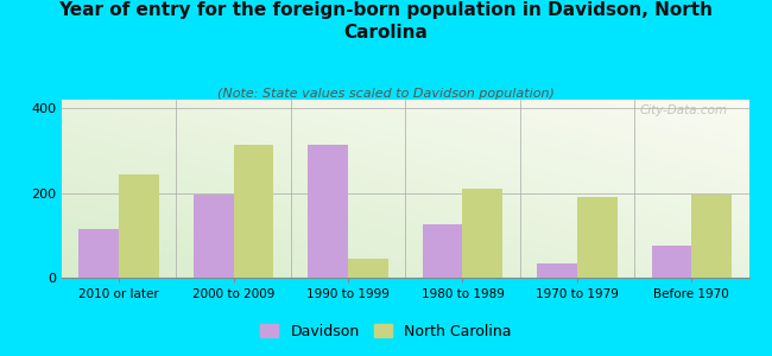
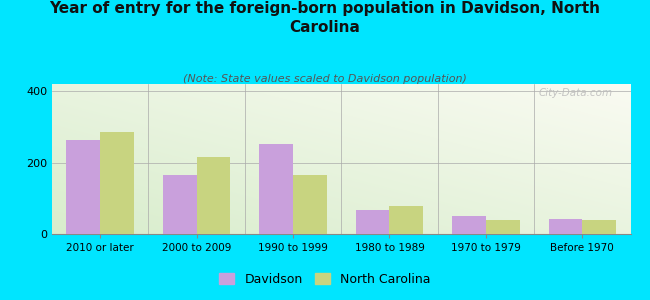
Davidson/2010 or later: 115 -> 263
North Carolina/2010 or later: 245 -> 285
Davidson/2000 to 2009: 195 -> 165
North Carolina/2000 to 2009: 315 -> 215
Davidson/1990 to 1999: 315 -> 252
North Carolina/1990 to 1999: 45 -> 165
Davidson/1980 to 1989: 125 -> 68
North Carolina/1980 to 1989: 210 -> 78
Davidson/1970 to 1979: 35 -> 50
North Carolina/1970 to 1979: 190 -> 38
Davidson/Before 1970: 75 -> 42
North Carolina/Before 1970: 195 -> 40
